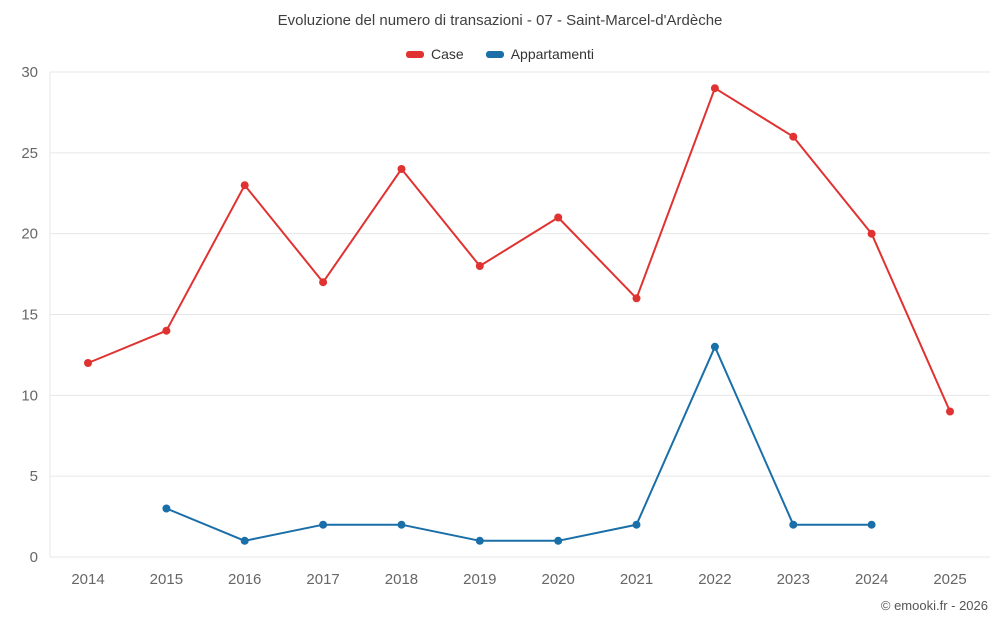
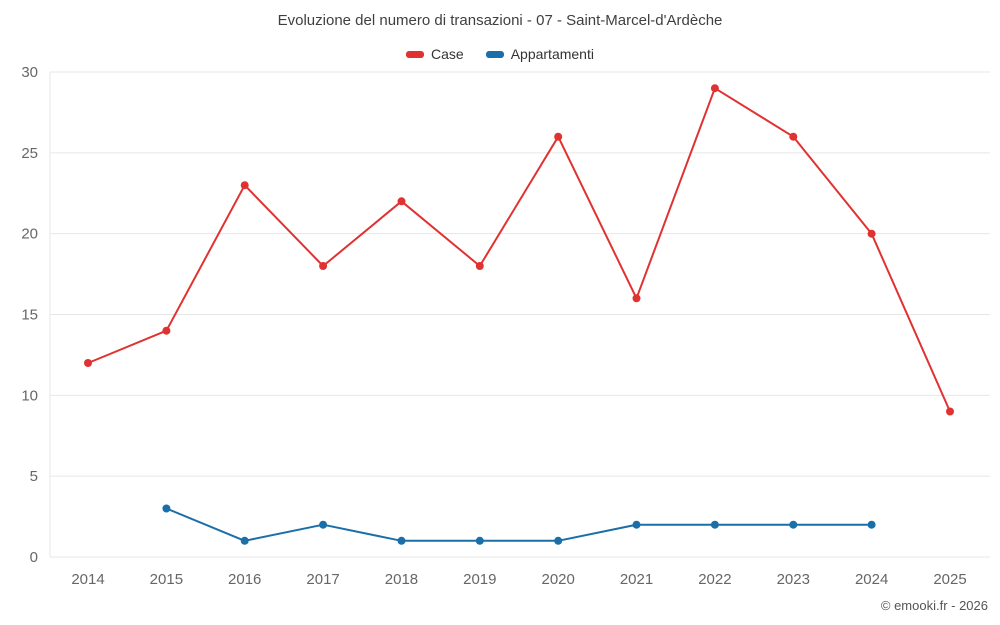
Case/2017: 17 -> 18
Case/2018: 24 -> 22
Appartamenti/2018: 2 -> 1
Case/2020: 21 -> 26
Appartamenti/2022: 13 -> 2
